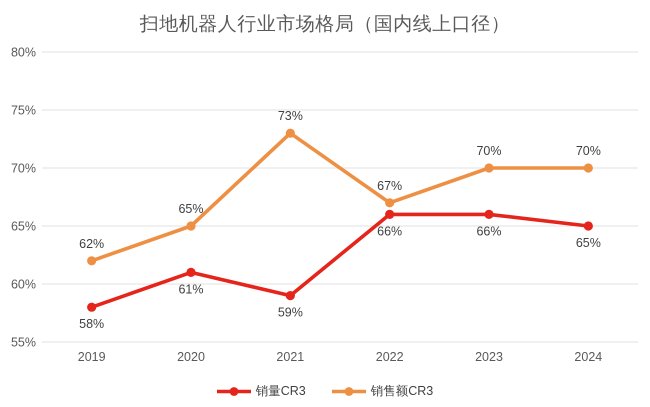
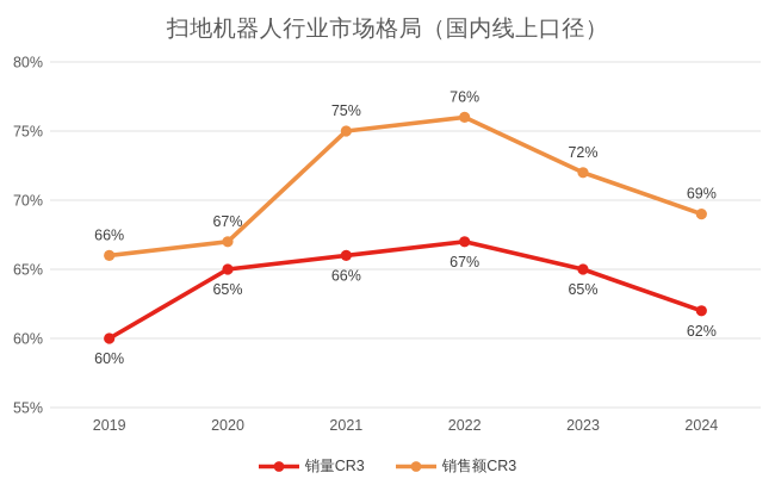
销量CR3/2019: 58% -> 60%
销售额CR3/2019: 62% -> 66%
销量CR3/2020: 61% -> 65%
销售额CR3/2020: 65% -> 67%
销量CR3/2021: 59% -> 66%
销售额CR3/2021: 73% -> 75%
销量CR3/2022: 66% -> 67%
销售额CR3/2022: 67% -> 76%
销量CR3/2023: 66% -> 65%
销售额CR3/2023: 70% -> 72%
销量CR3/2024: 65% -> 62%
销售额CR3/2024: 70% -> 69%
